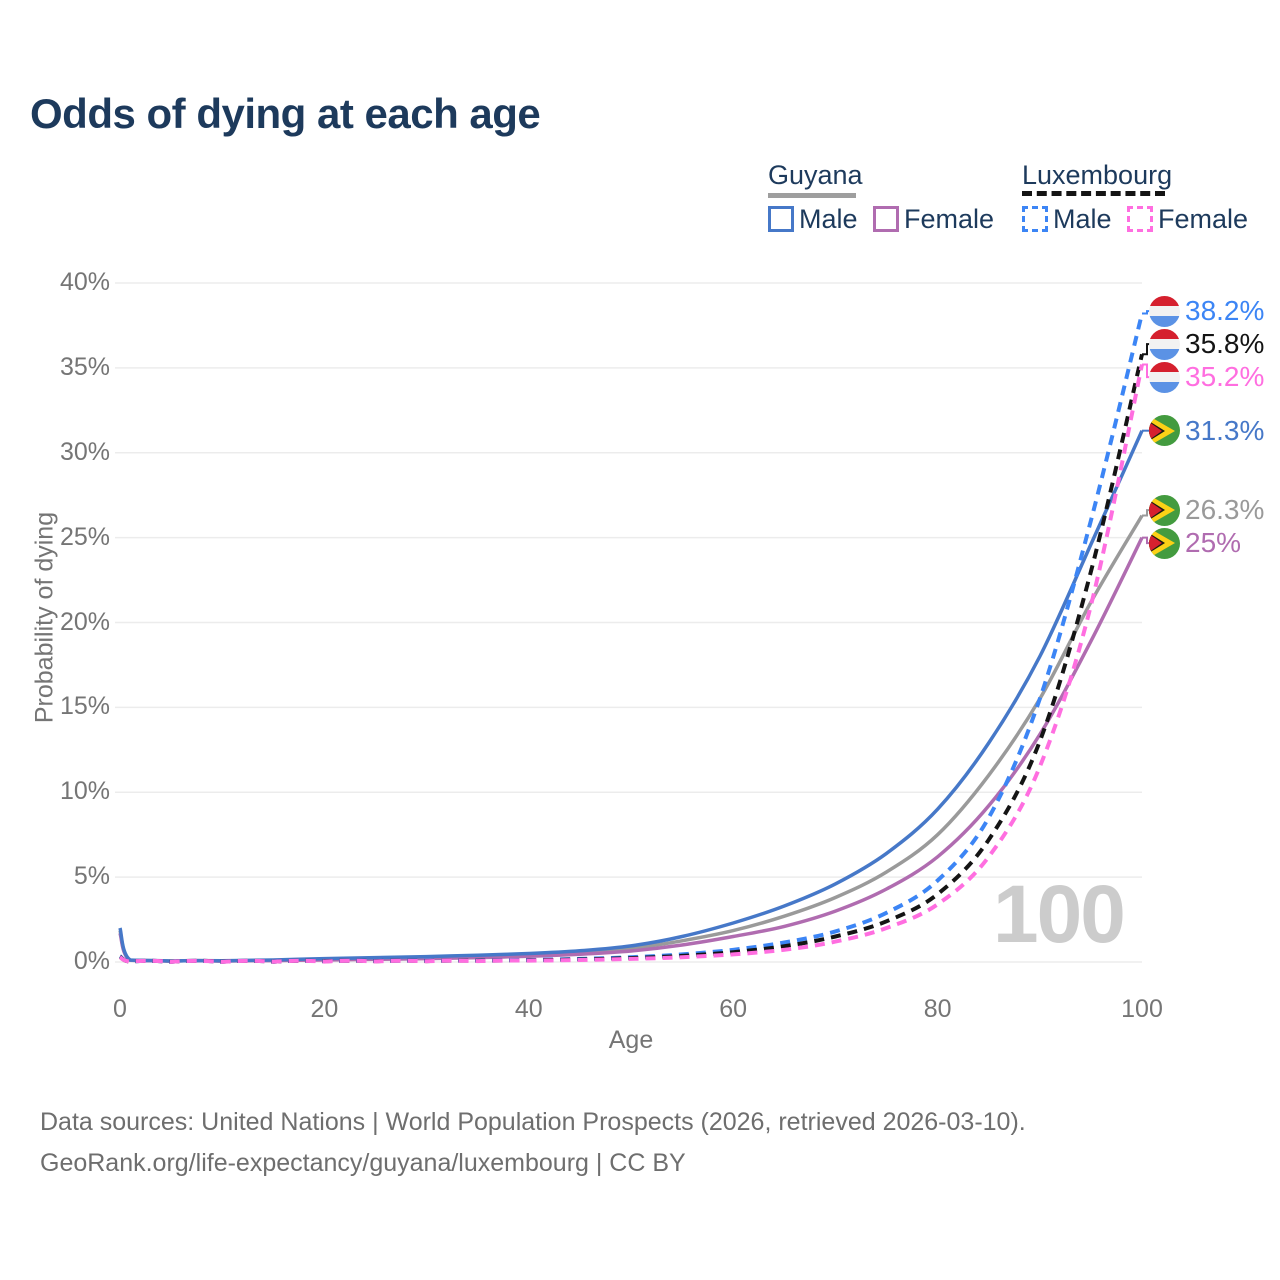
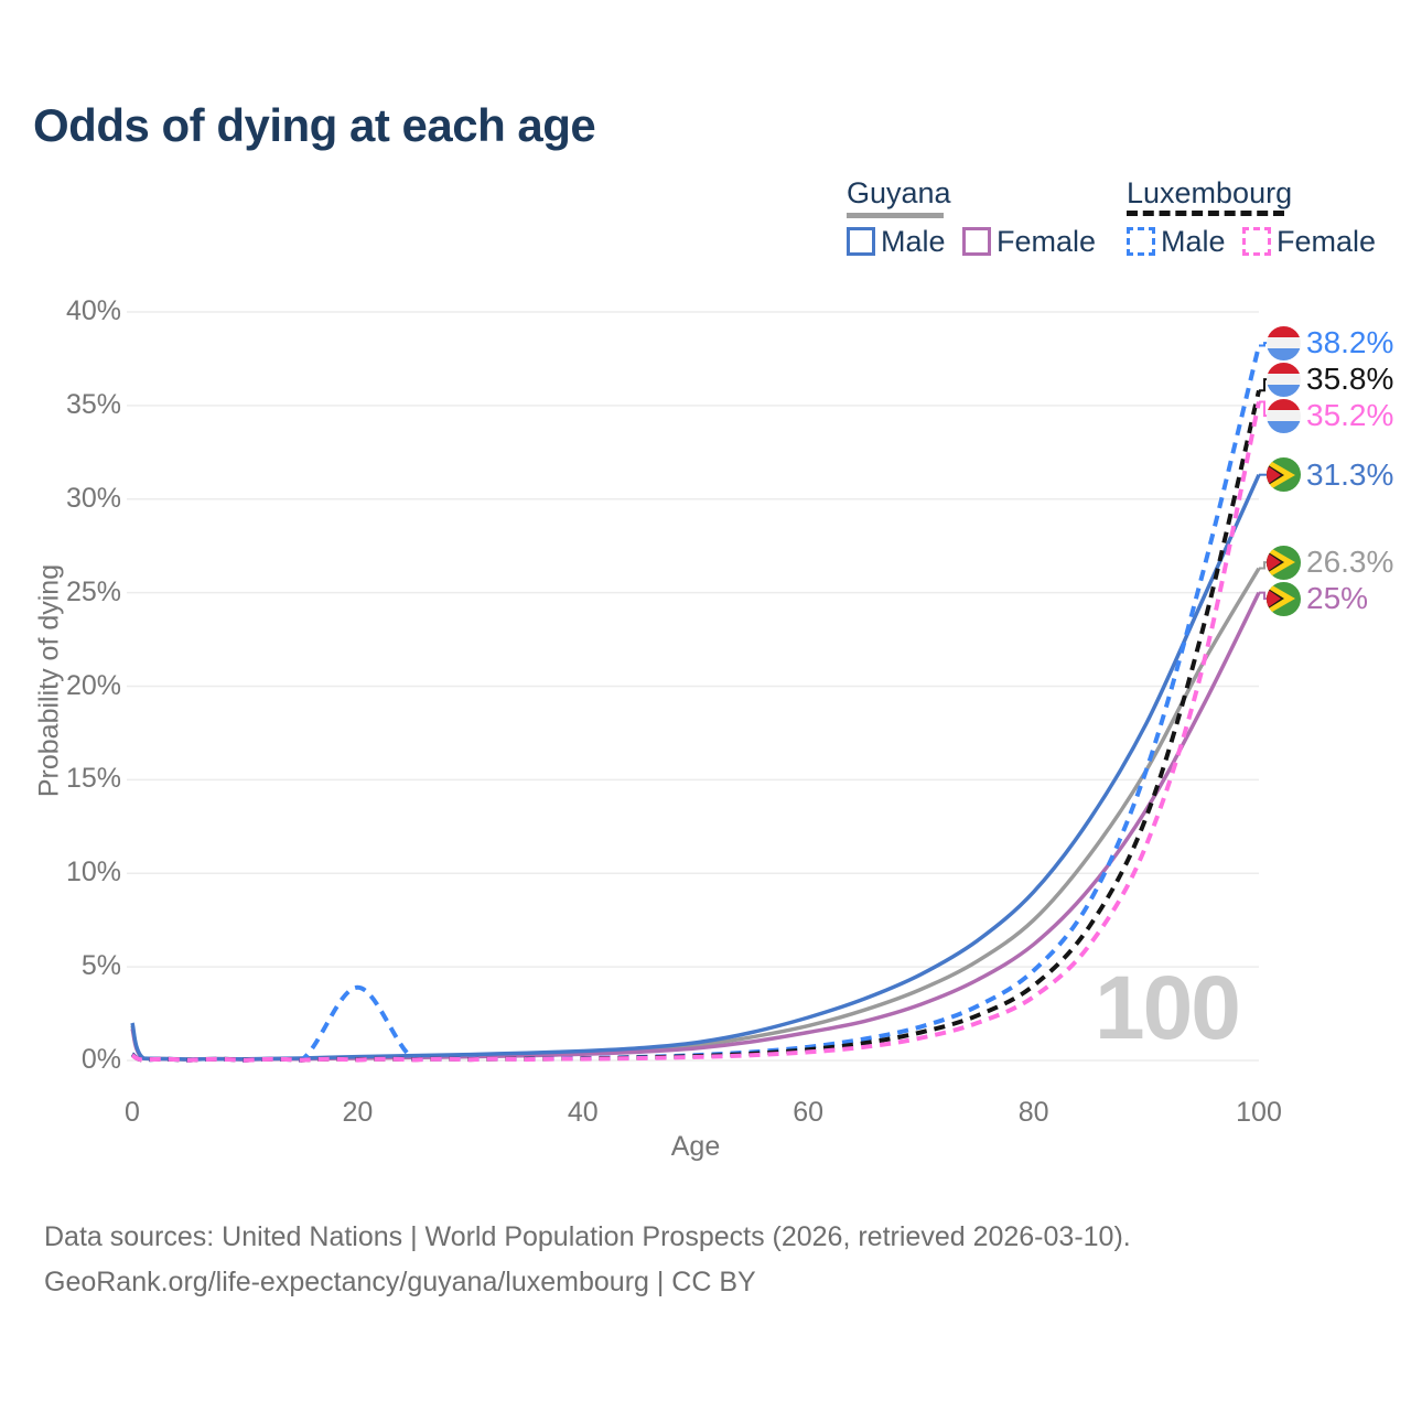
Luxembourg Male/20: 0.1% -> 3.9%
